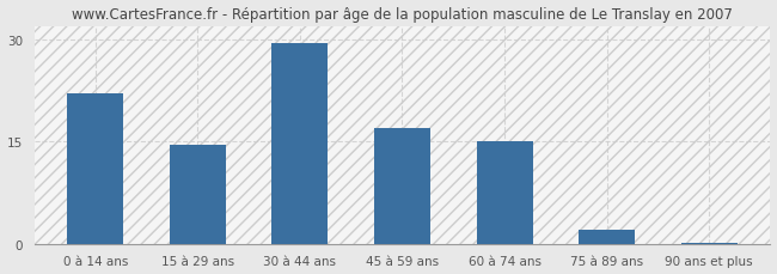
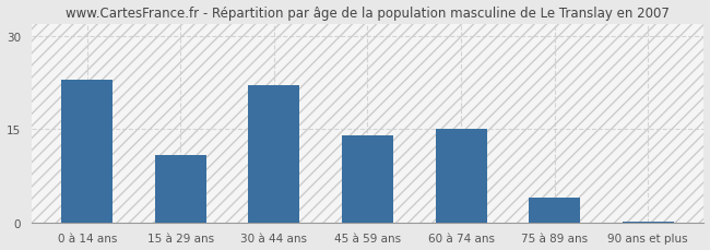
0 à 14 ans: 22.0 -> 23.0
15 à 29 ans: 14.5 -> 10.8
30 à 44 ans: 29.5 -> 22.0
45 à 59 ans: 17.0 -> 14.0
75 à 89 ans: 2.0 -> 4.0
